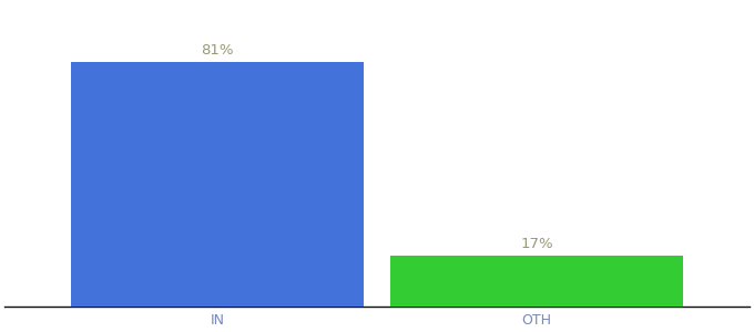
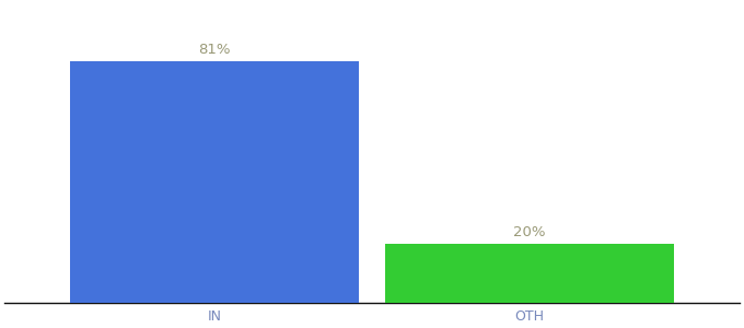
OTH: 17% -> 20%
